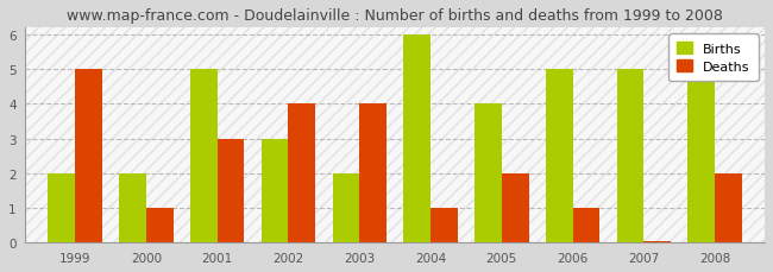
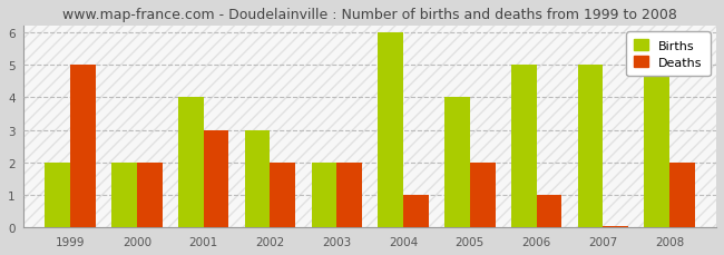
Deaths/2000: 1.00 -> 2.00
Births/2001: 5 -> 4
Deaths/2002: 4.00 -> 2.00
Deaths/2003: 4.00 -> 2.00
